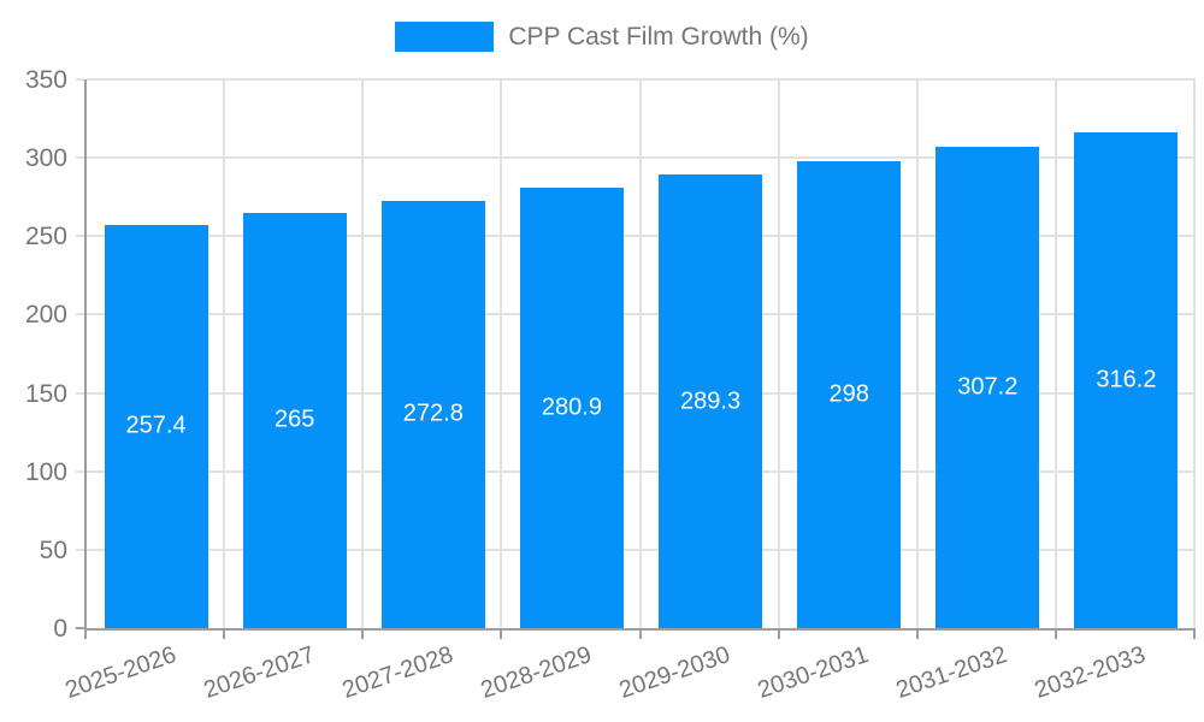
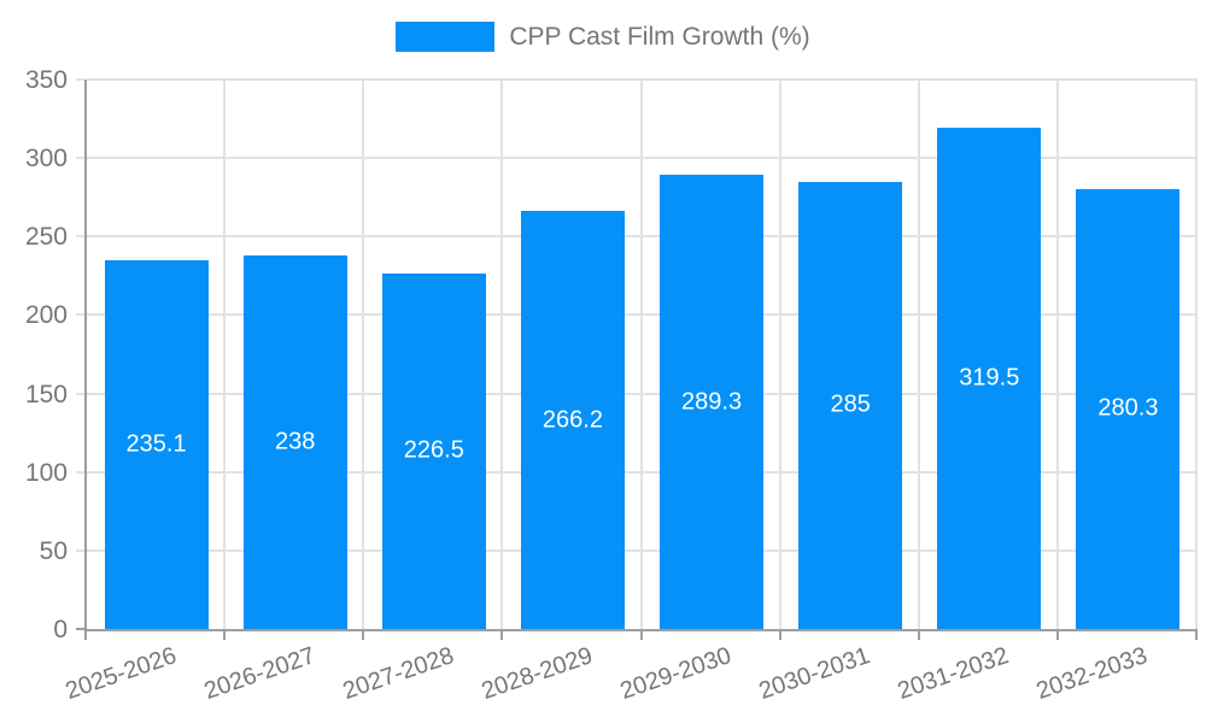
2025-2026: 257.4 -> 235.1
2026-2027: 265 -> 238
2027-2028: 272.8 -> 226.5
2028-2029: 280.9 -> 266.2
2030-2031: 298 -> 285
2031-2032: 307.2 -> 319.5
2032-2033: 316.2 -> 280.3
